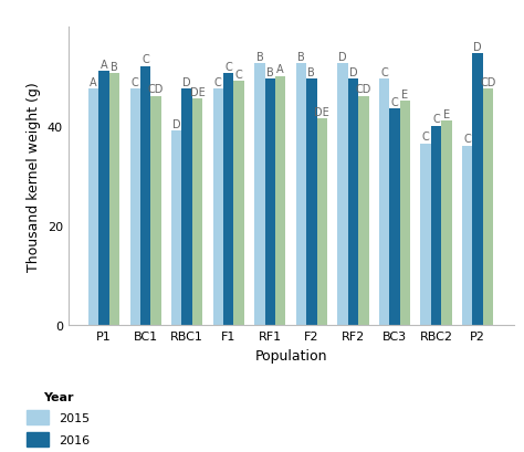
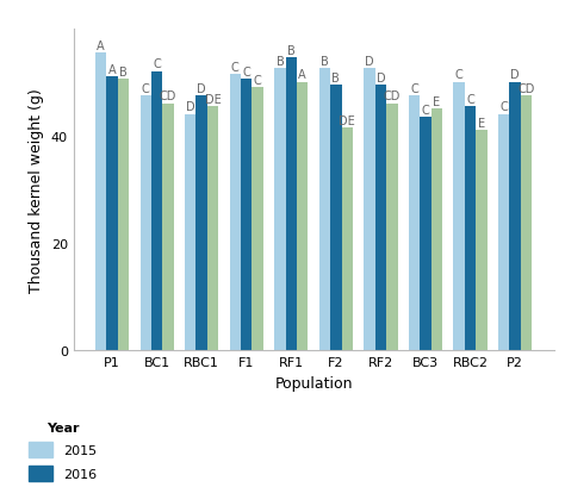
2015/P1: 47.5 -> 55.5
2015/RBC1: 39.0 -> 44.0
2015/F1: 47.5 -> 51.5
2016/RF1: 49.5 -> 54.5
2015/BC3: 49.5 -> 47.5
2015/RBC2: 36.5 -> 50.0
2016/RBC2: 40.0 -> 45.5
2015/P2: 36.0 -> 44.0
2016/P2: 54.5 -> 50.0
